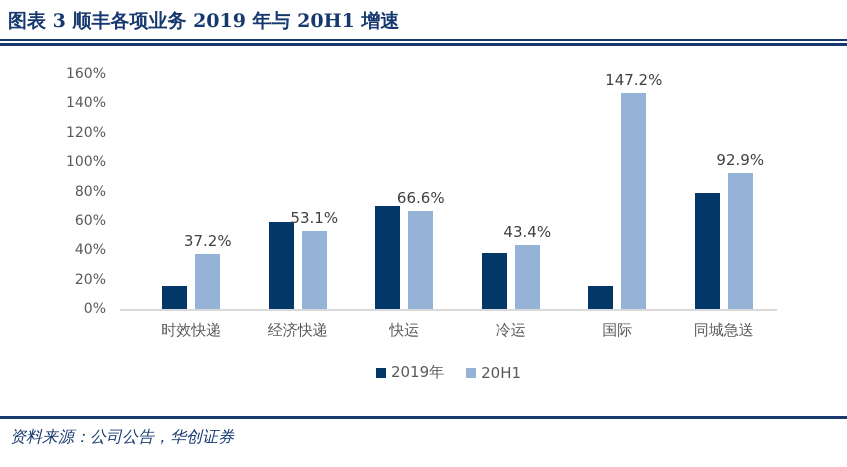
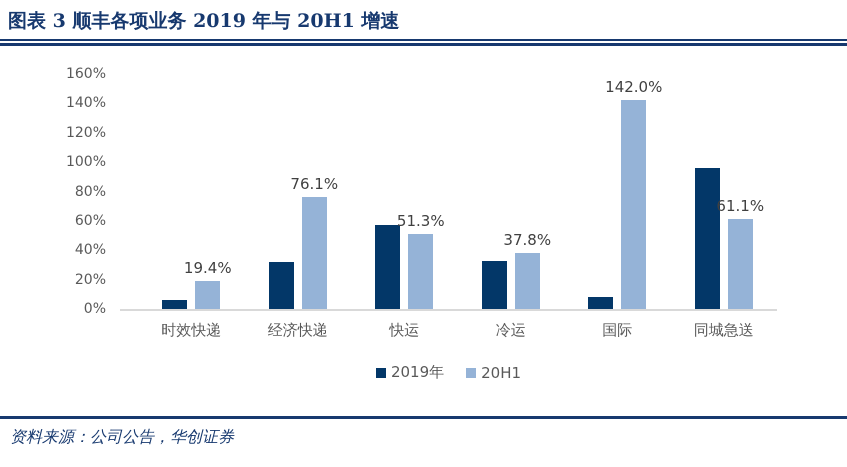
2019年/时效快递: 16% -> 6%
20H1/时效快递: 37.2% -> 19.4%
2019年/经济快递: 59% -> 32%
20H1/经济快递: 53.1% -> 76.1%
2019年/快运: 70% -> 57%
20H1/快运: 66.6% -> 51.3%
2019年/冷运: 38% -> 33%
20H1/冷运: 43.4% -> 37.8%
2019年/国际: 16% -> 8%
20H1/国际: 147.2% -> 142.0%
2019年/同城急送: 79% -> 96%
20H1/同城急送: 92.9% -> 61.1%
